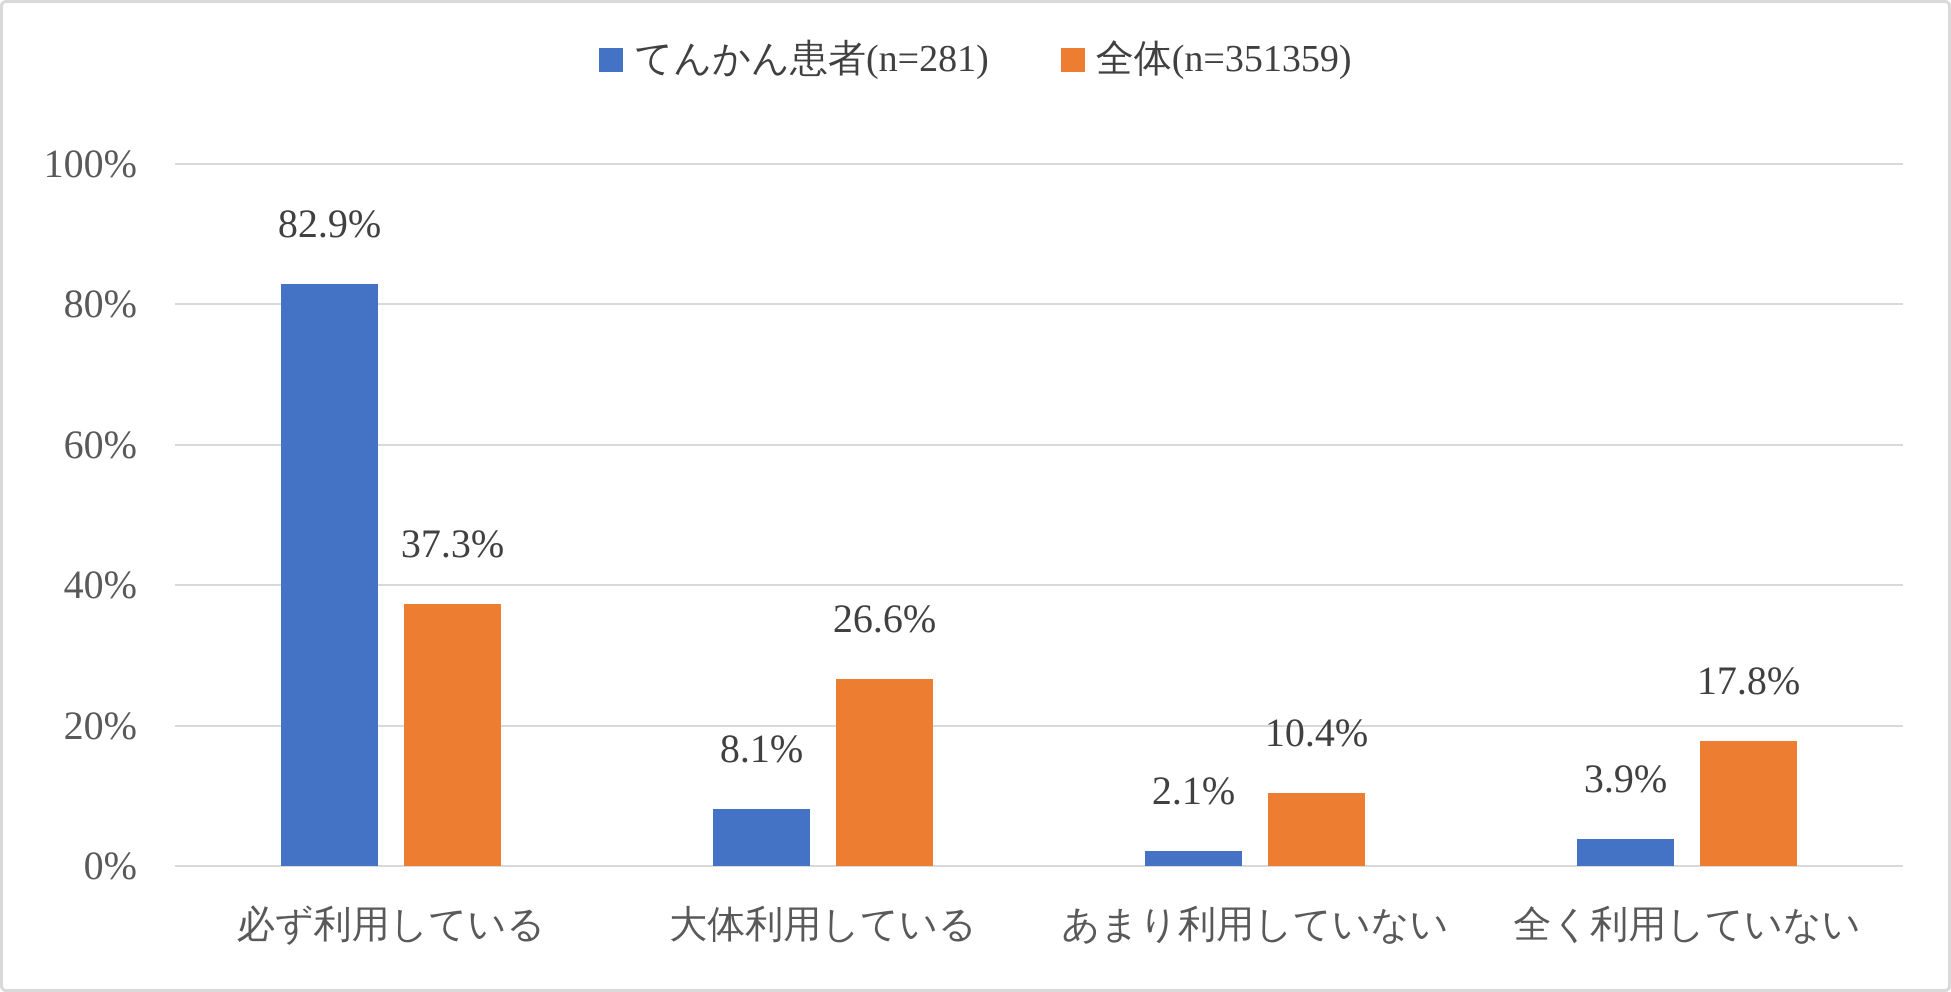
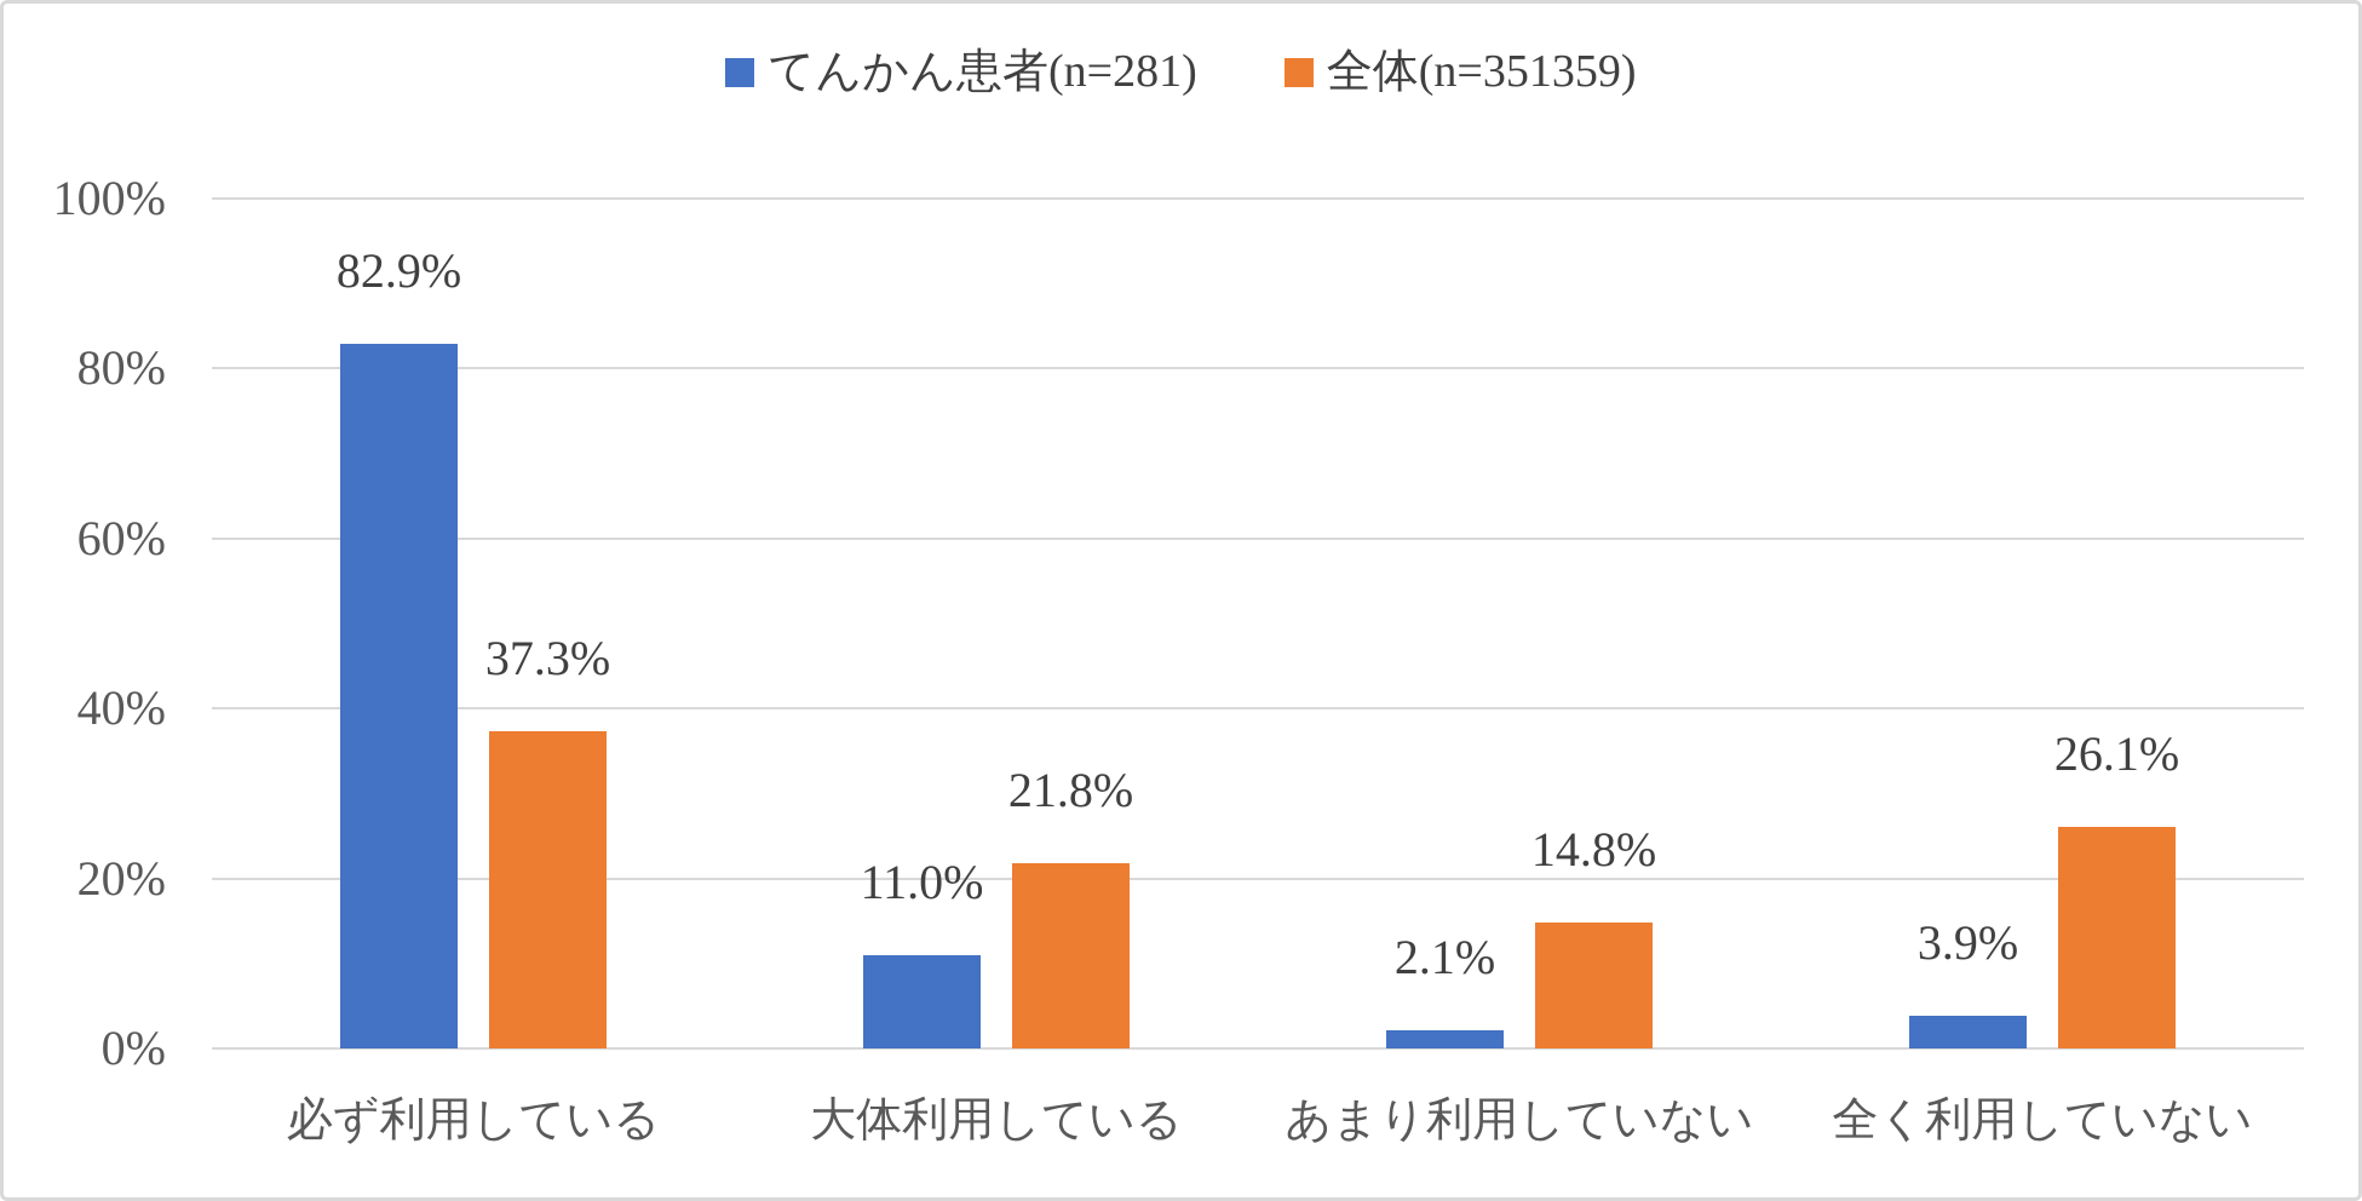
てんかん患者(n=281)/大体利用している: 8.1% -> 11.0%
全体(n=351359)/大体利用している: 26.6% -> 21.8%
全体(n=351359)/あまり利用していない: 10.4% -> 14.8%
全体(n=351359)/全く利用していない: 17.8% -> 26.1%
